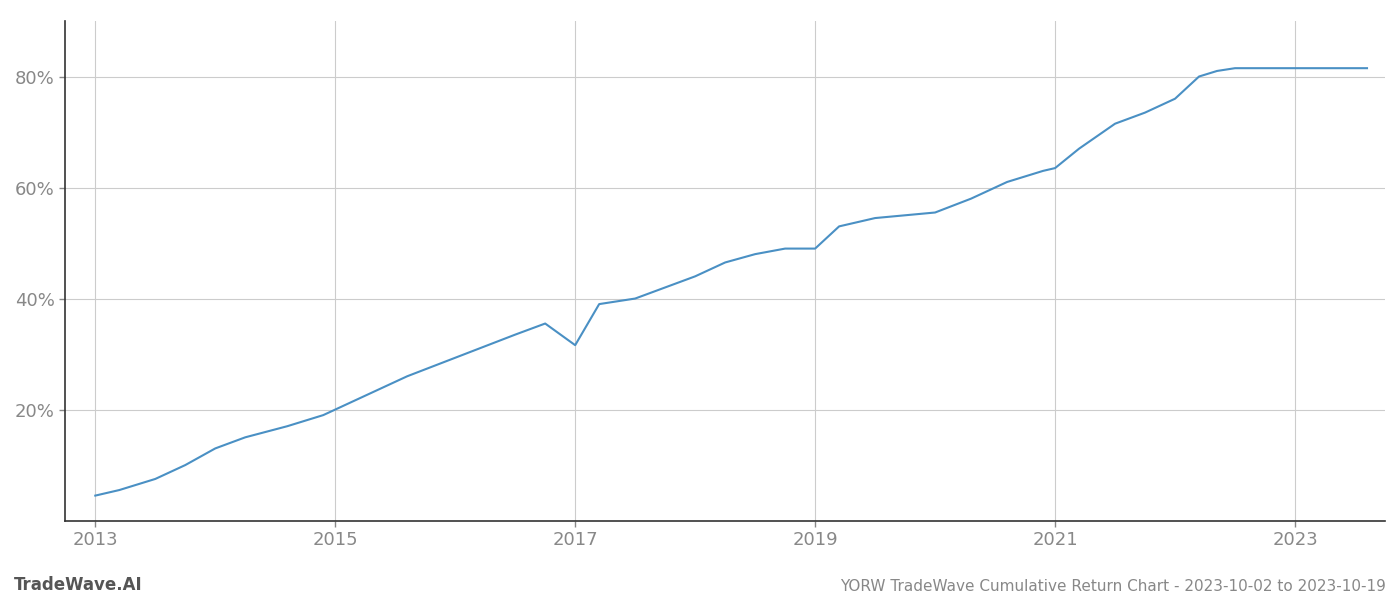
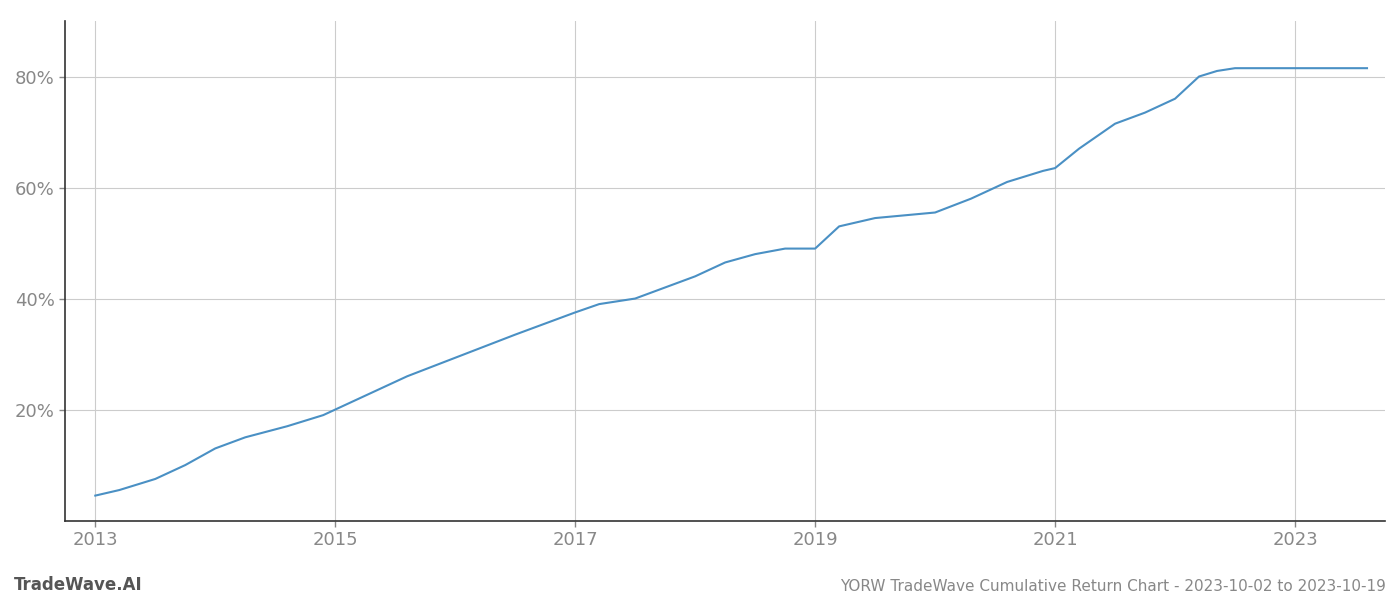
2017: 31.6% -> 37.5%
